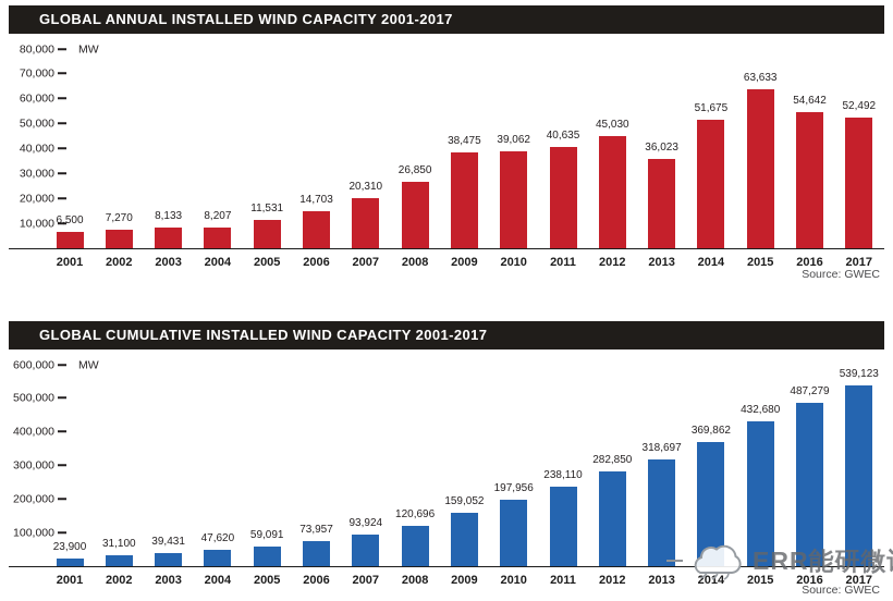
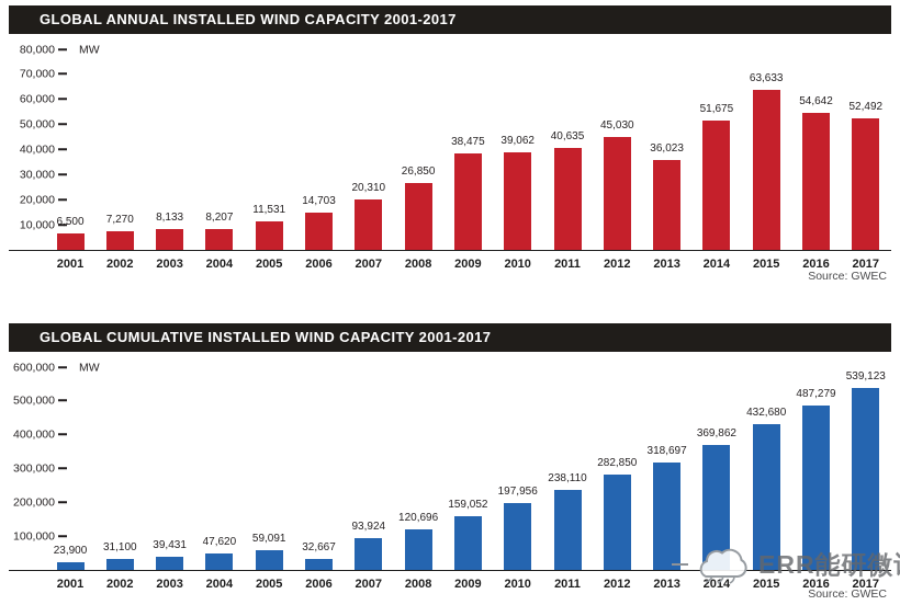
GLOBAL CUMULATIVE INSTALLED WIND CAPACITY 2001-2017/2006: 73,957 -> 32,667
